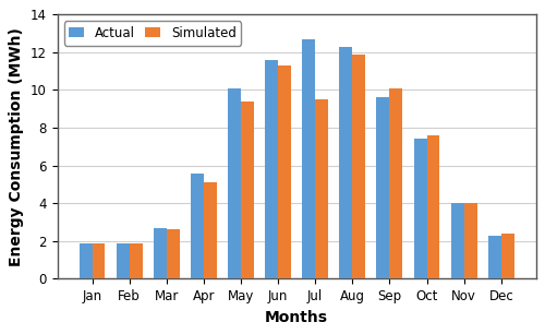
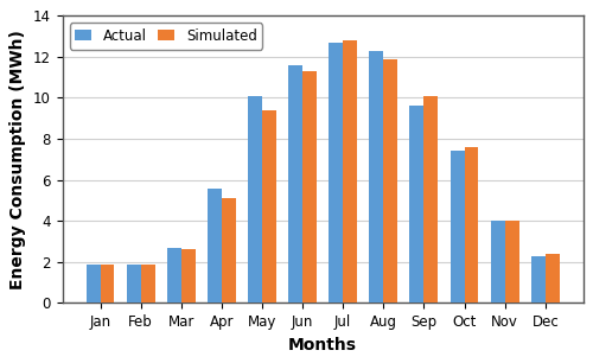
Simulated/Jul: 9.5 -> 12.8
